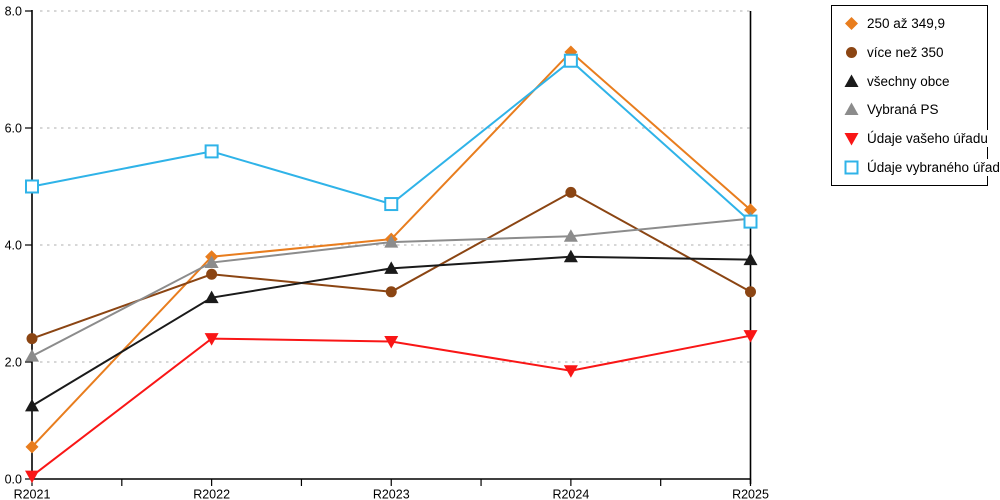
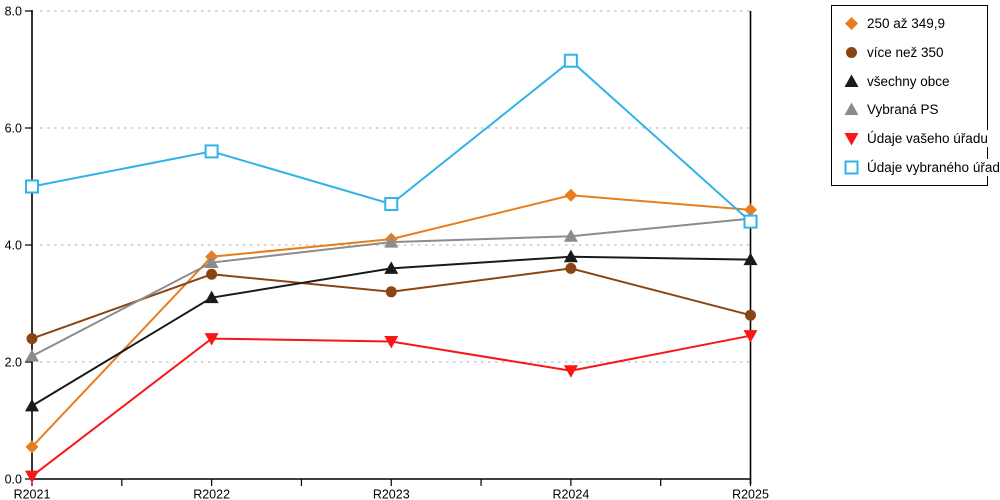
250 až 349,9/R2024: 7.3 -> 4.8
více než 350/R2024: 4.9 -> 3.6
více než 350/R2025: 3.2 -> 2.8
